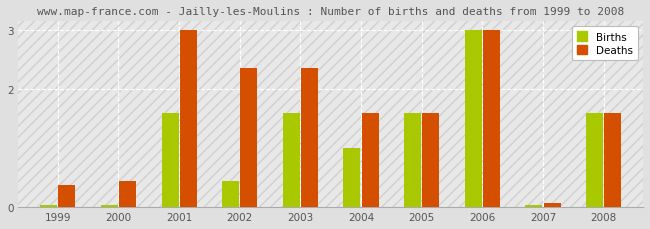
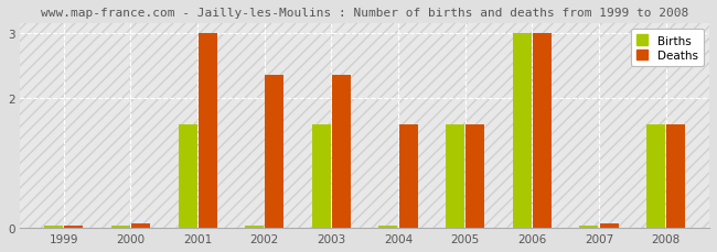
Deaths/1999: 0.38 -> 0.04
Deaths/2000: 0.44 -> 0.07
Births/2002: 0.44 -> 0.04
Births/2004: 1.00 -> 0.04
